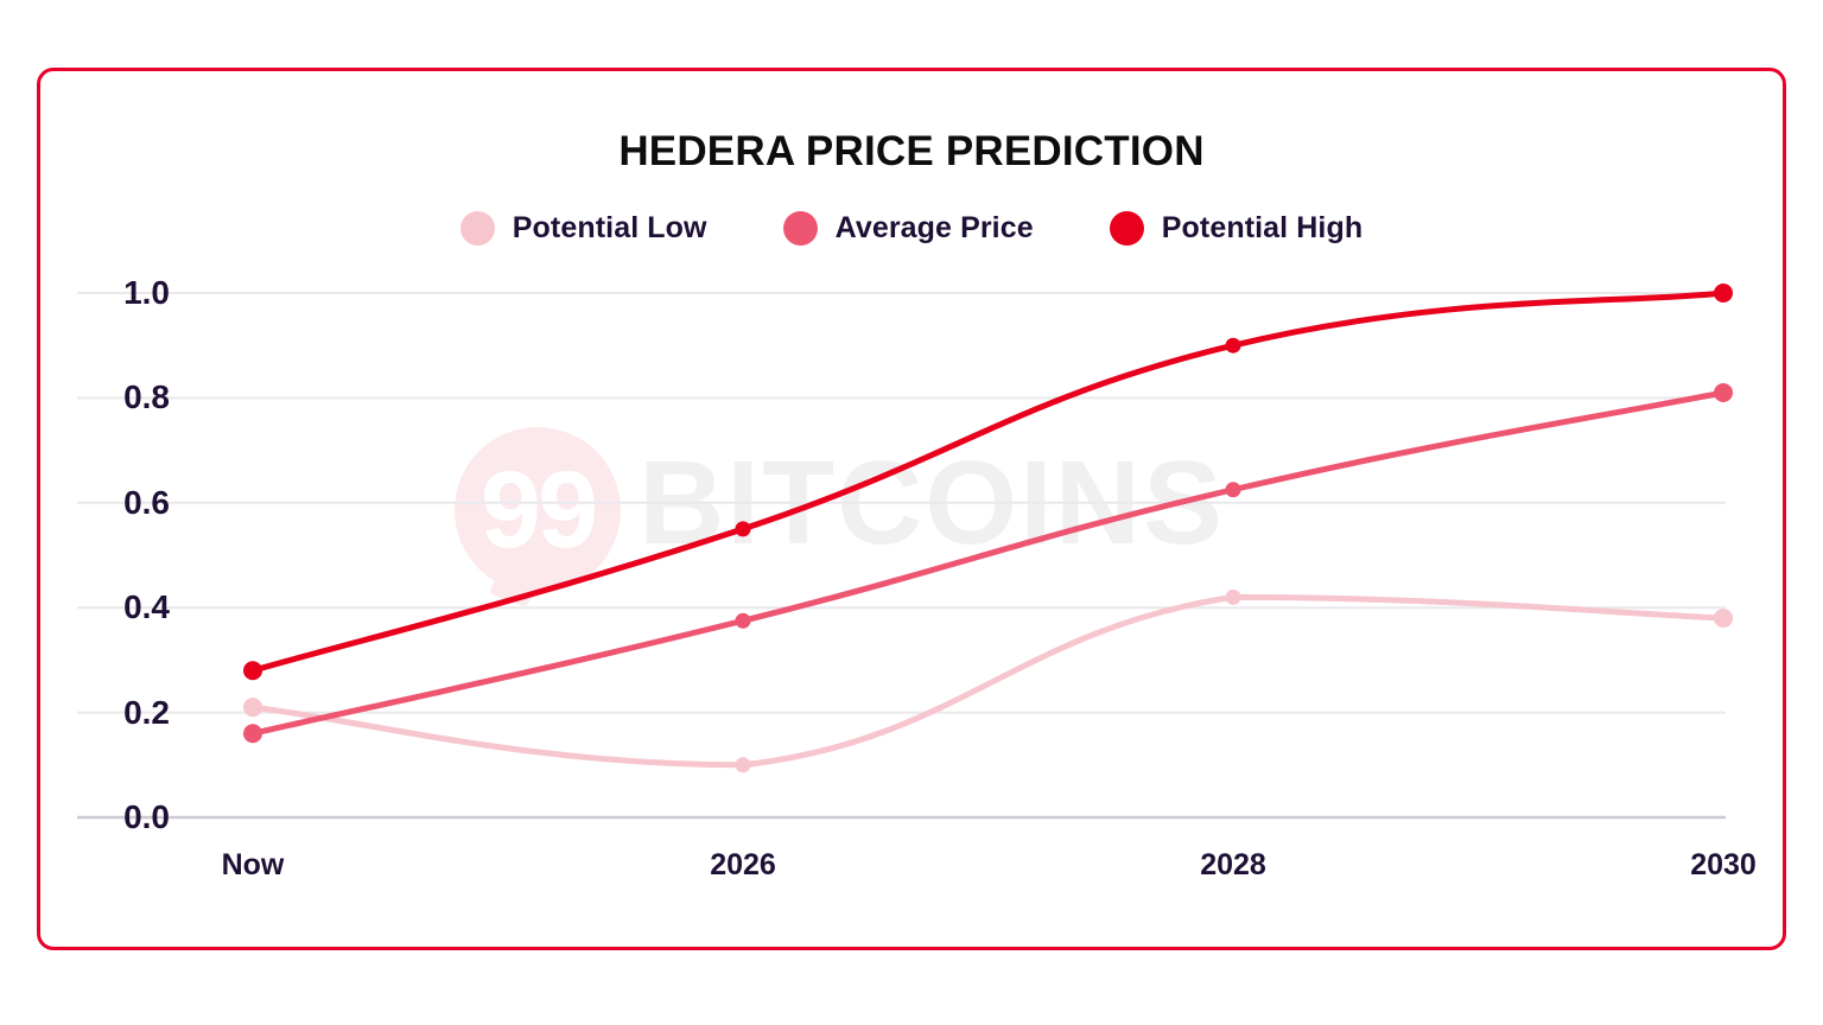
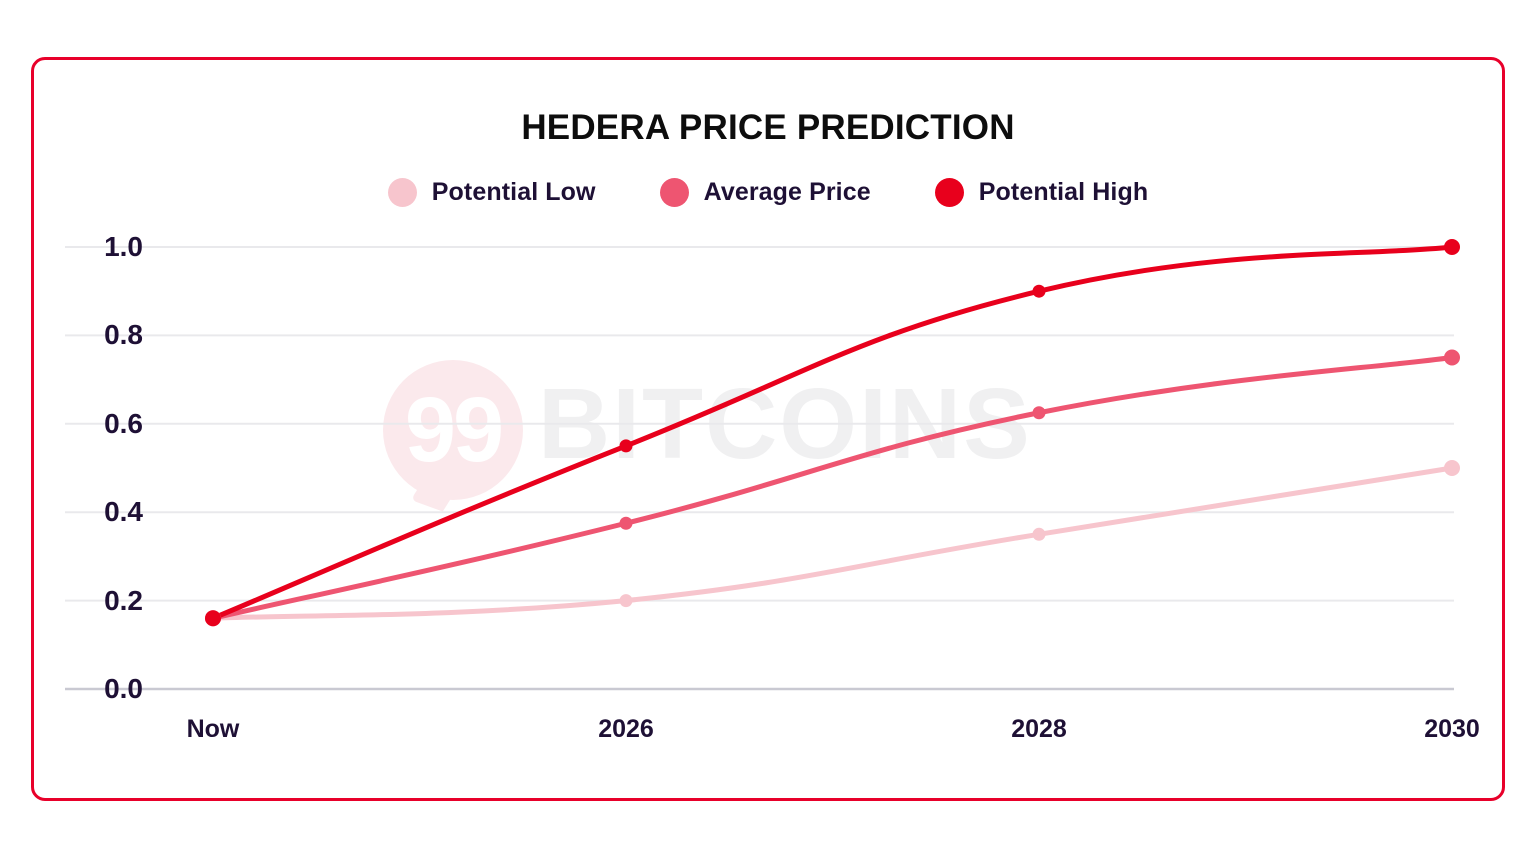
Potential Low/Now: 0.21 -> 0.16
Potential High/Now: 0.28 -> 0.16
Potential Low/2026: 0.10 -> 0.20
Potential Low/2028: 0.42 -> 0.35
Potential Low/2030: 0.38 -> 0.50
Average Price/2030: 0.81 -> 0.75
